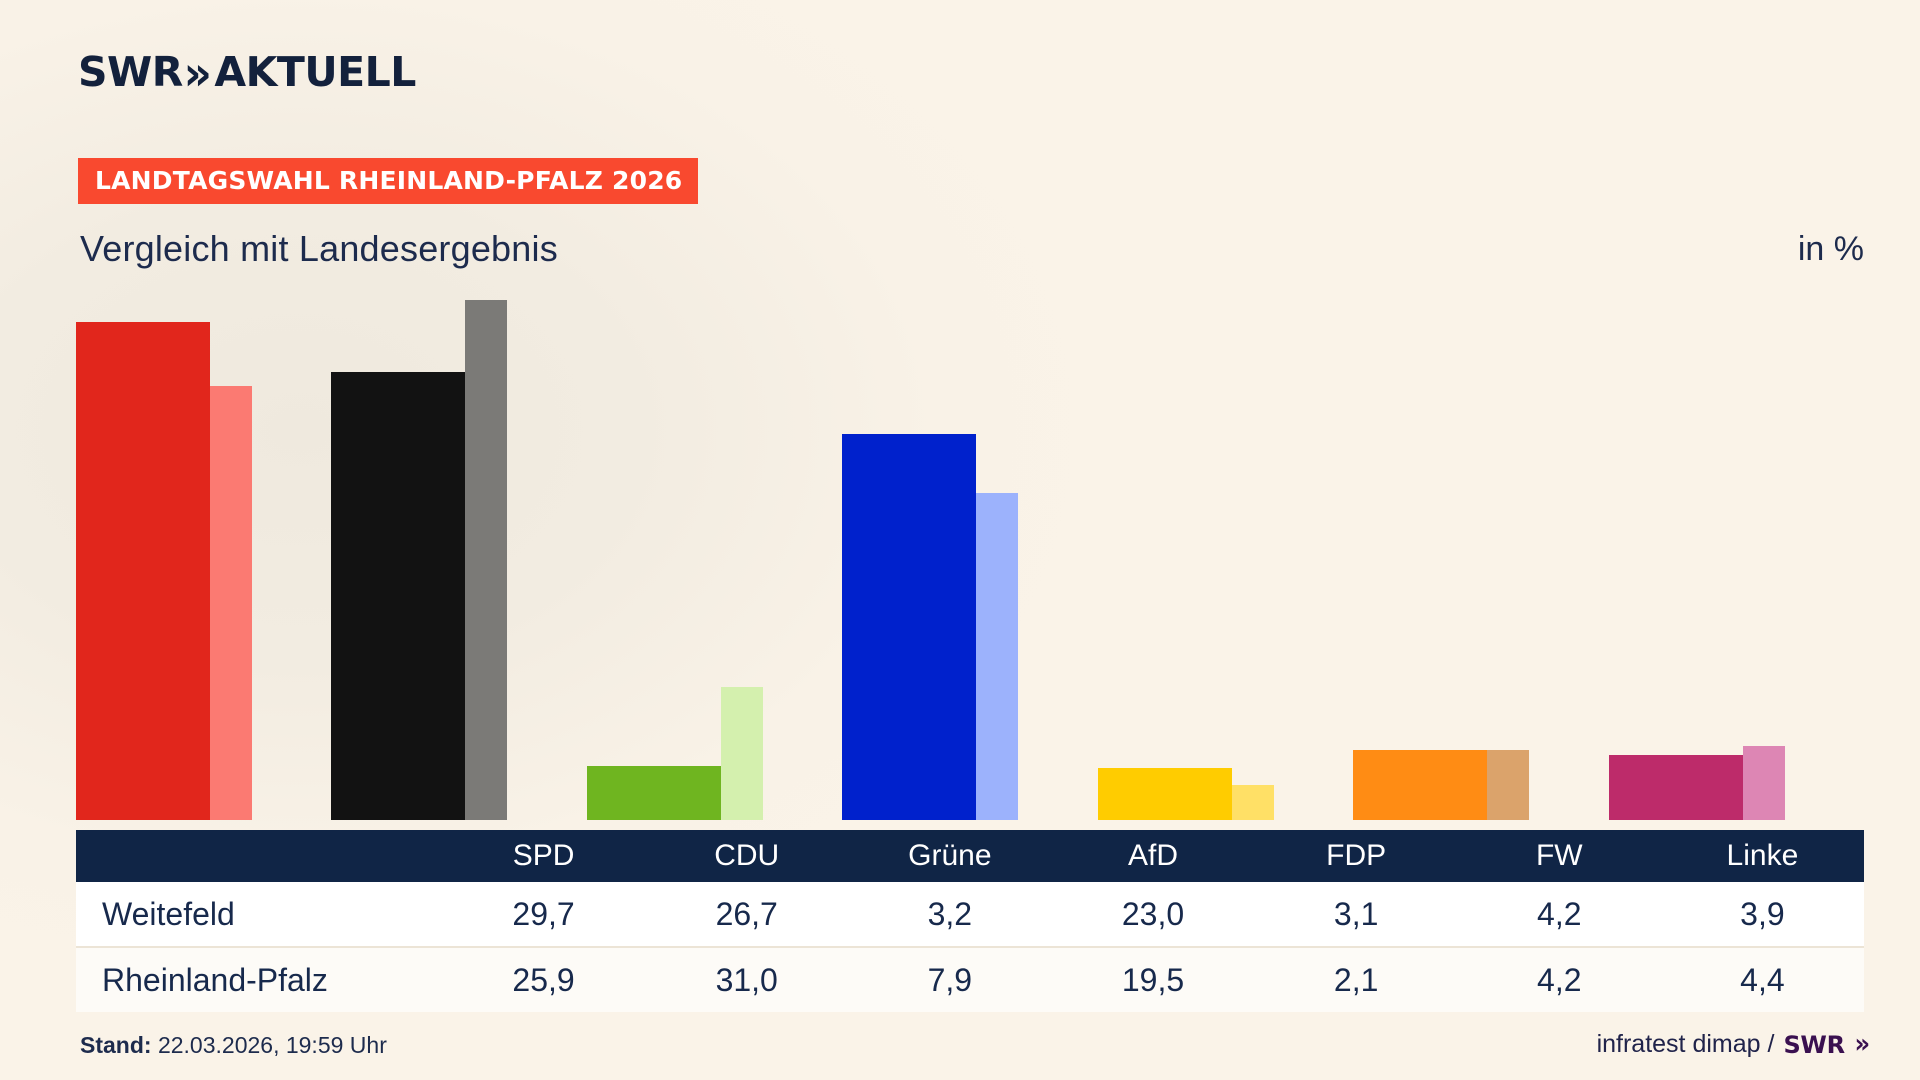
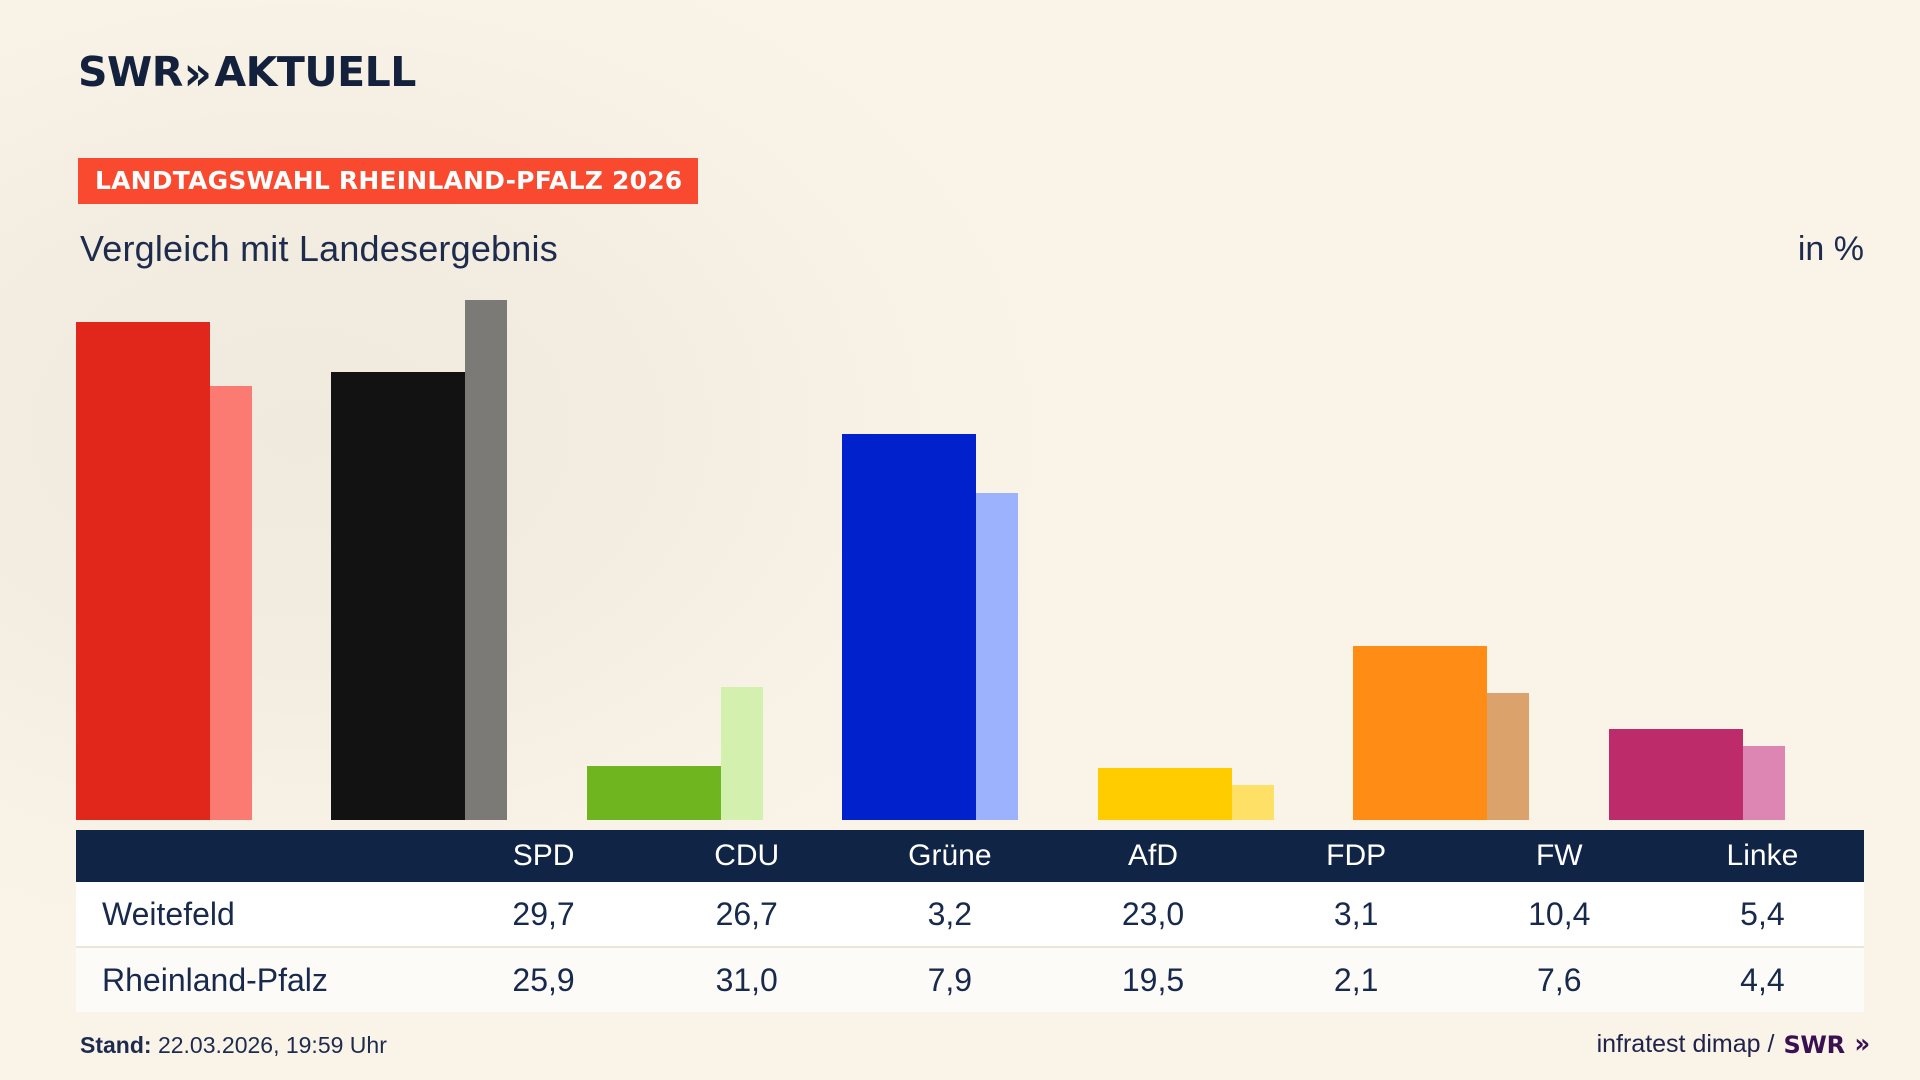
Weitefeld/FW: 4,2 -> 10,4
Rheinland-Pfalz/FW: 4,2 -> 7,6
Weitefeld/Linke: 3,9 -> 5,4
